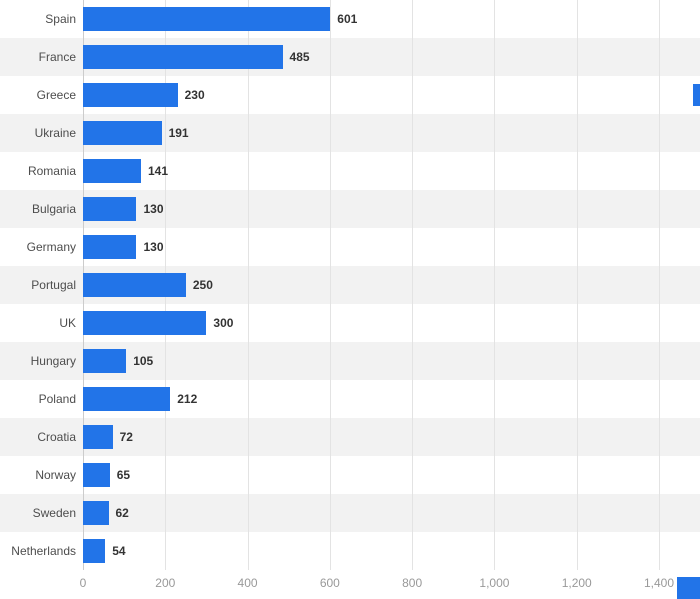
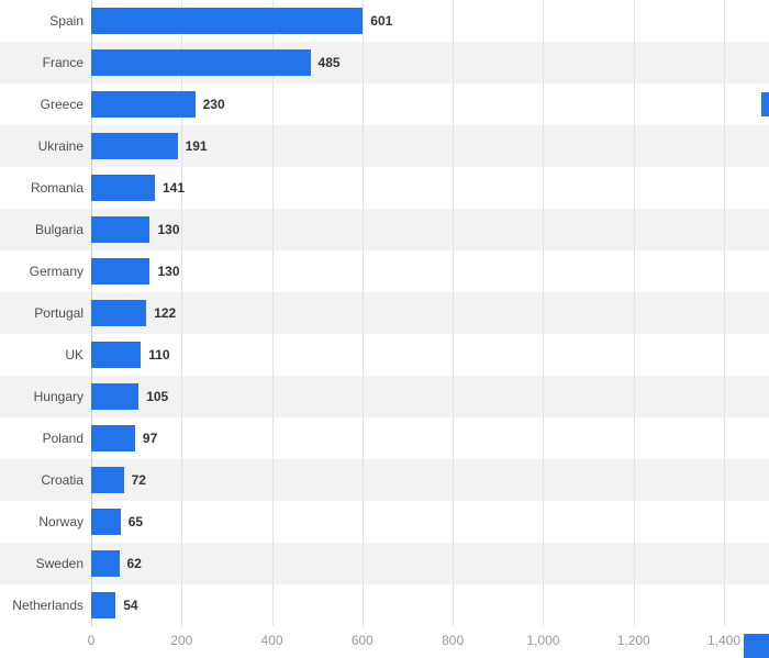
Portugal: 250 -> 122
UK: 300 -> 110
Poland: 212 -> 97
